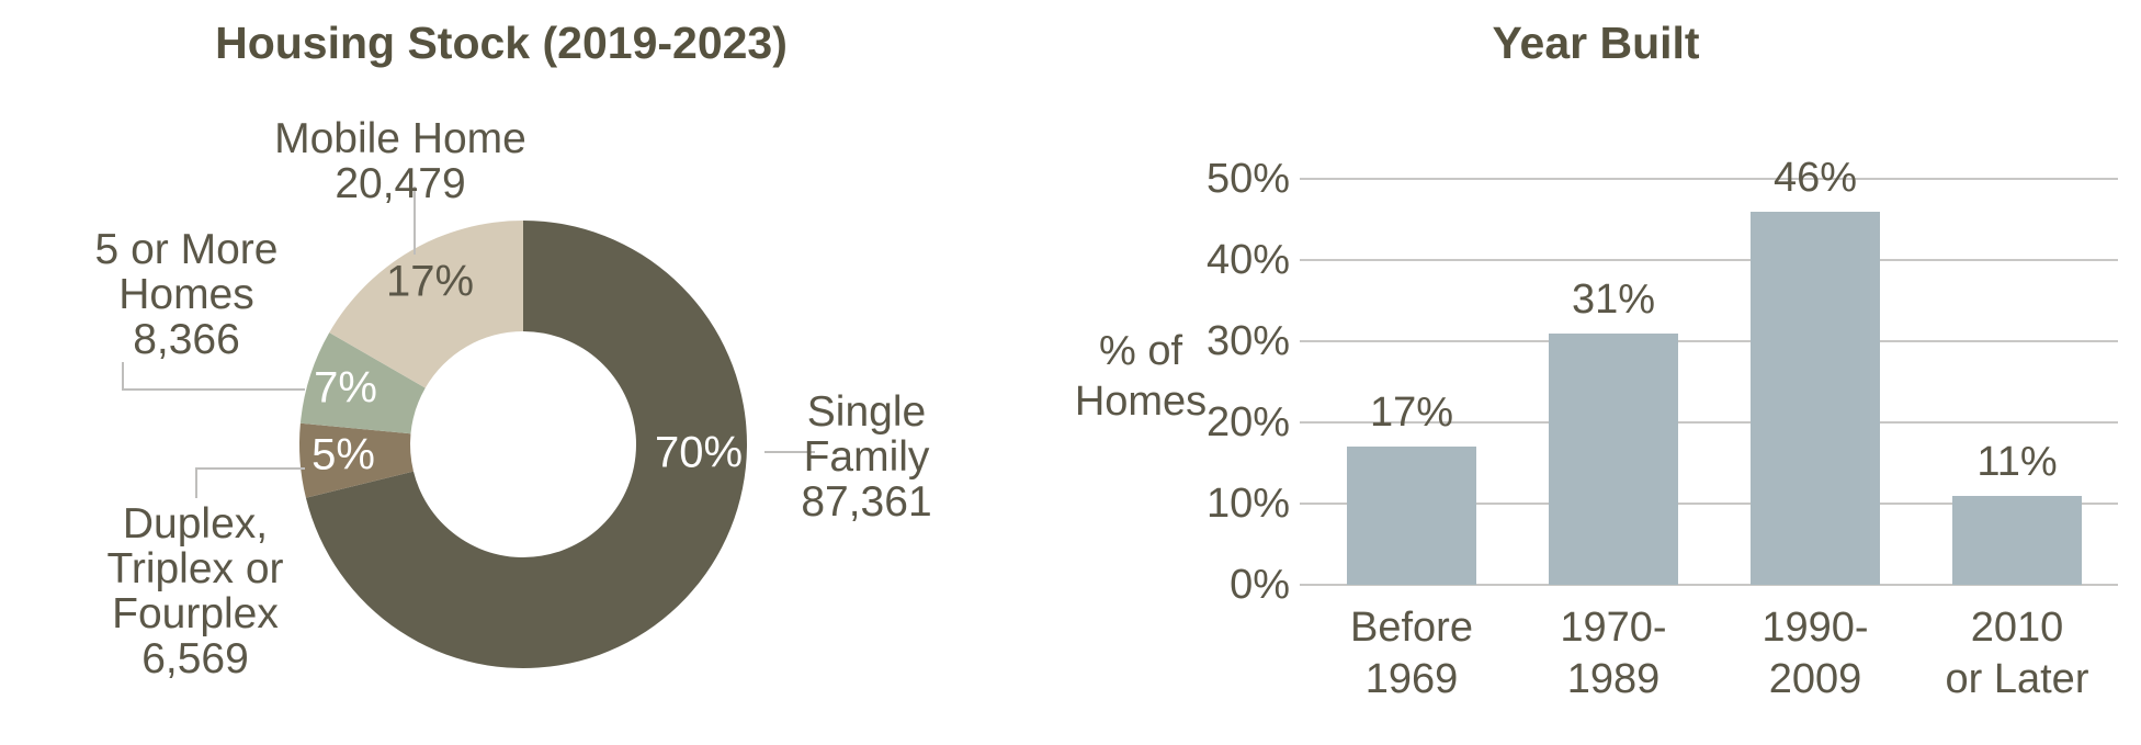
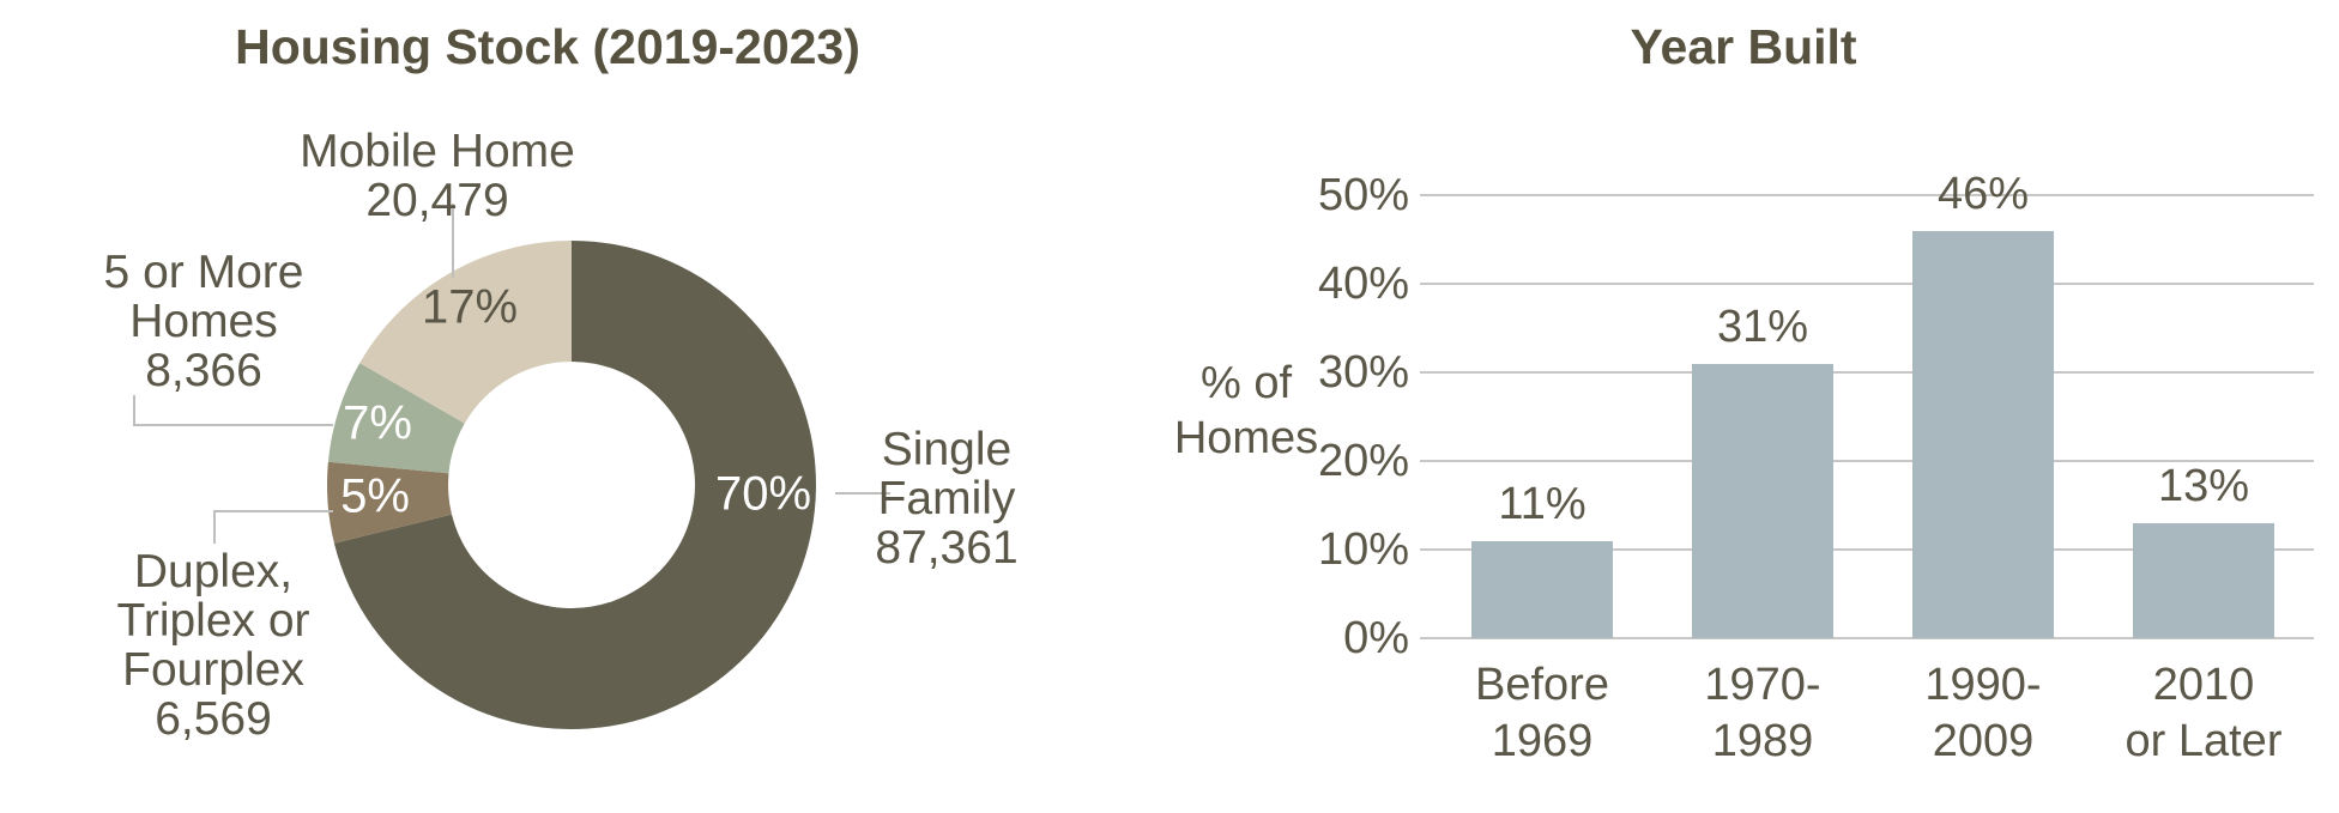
Year Built/Before 1969: 17% -> 11%
Year Built/2010 or Later: 11% -> 13%
